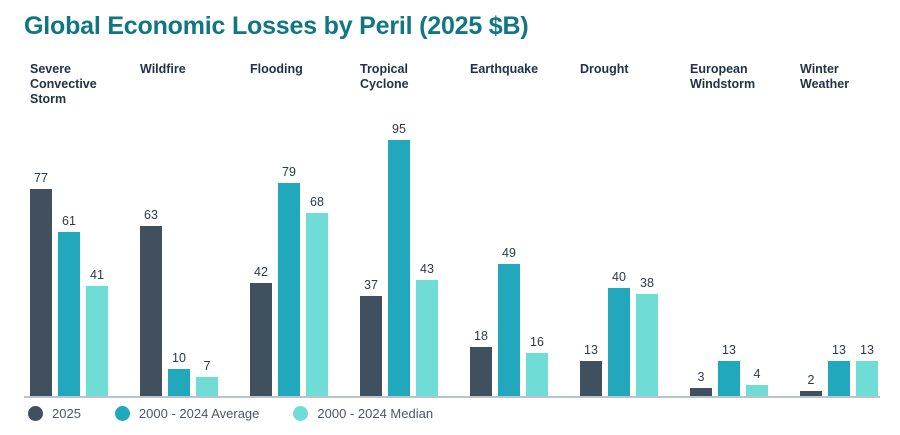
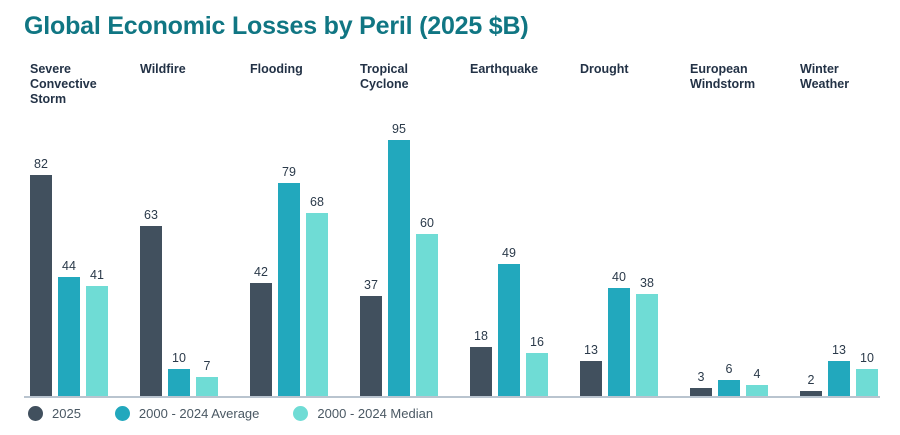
2025/Severe Convective Storm: 77 -> 82
2000 - 2024 Average/Severe Convective Storm: 61 -> 44
2000 - 2024 Median/Tropical Cyclone: 43 -> 60
2000 - 2024 Average/European Windstorm: 13 -> 6
2000 - 2024 Median/Winter Weather: 13 -> 10
